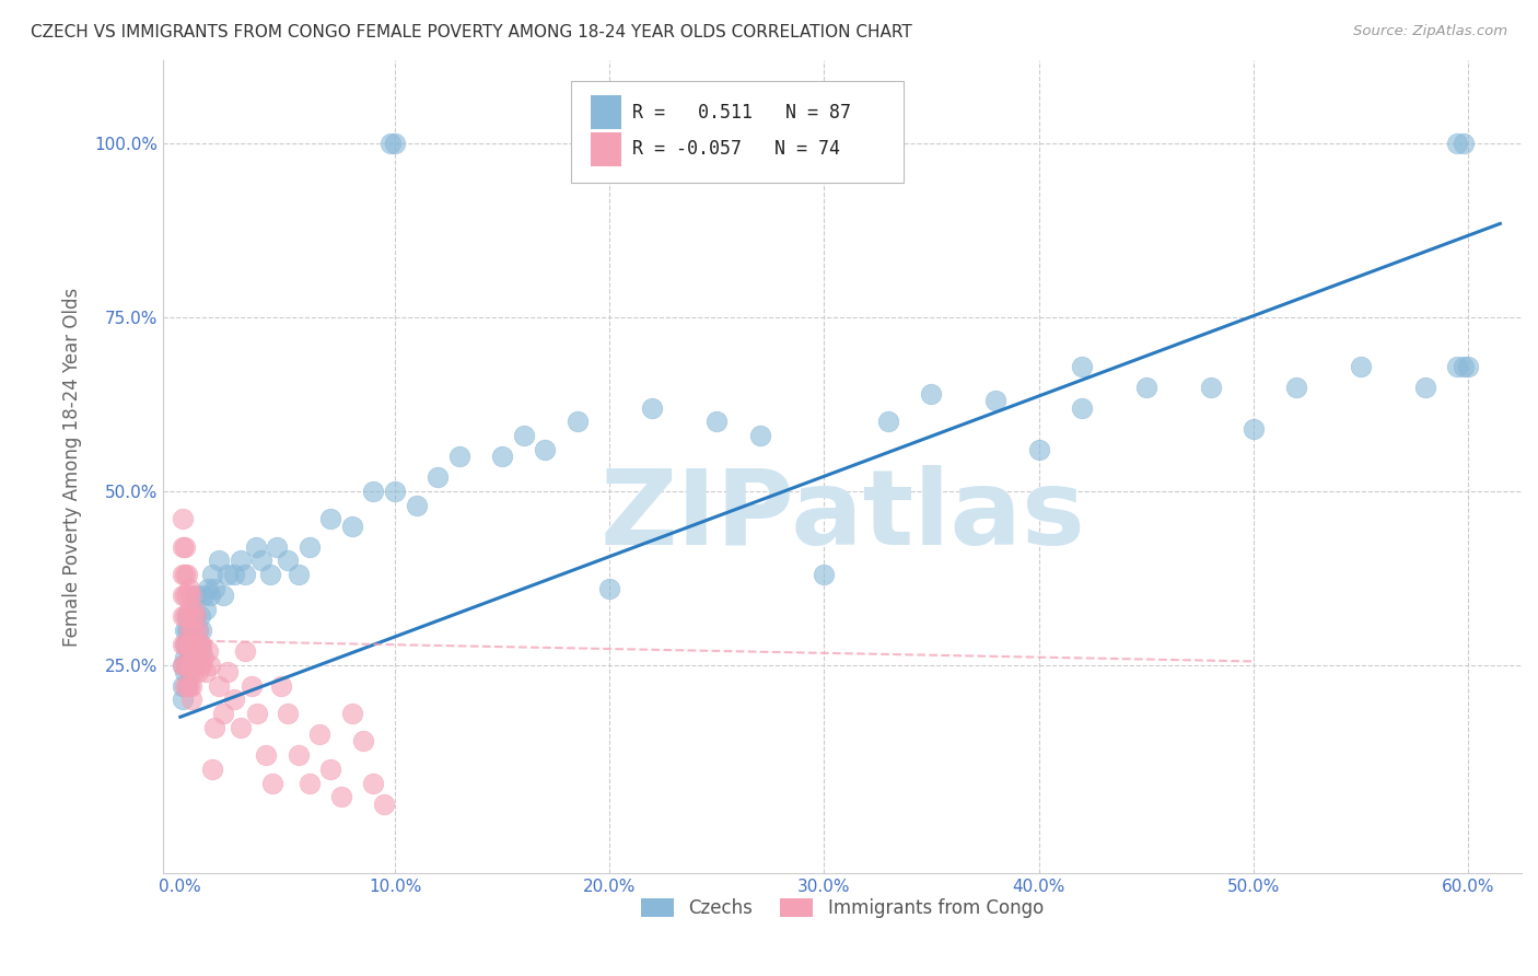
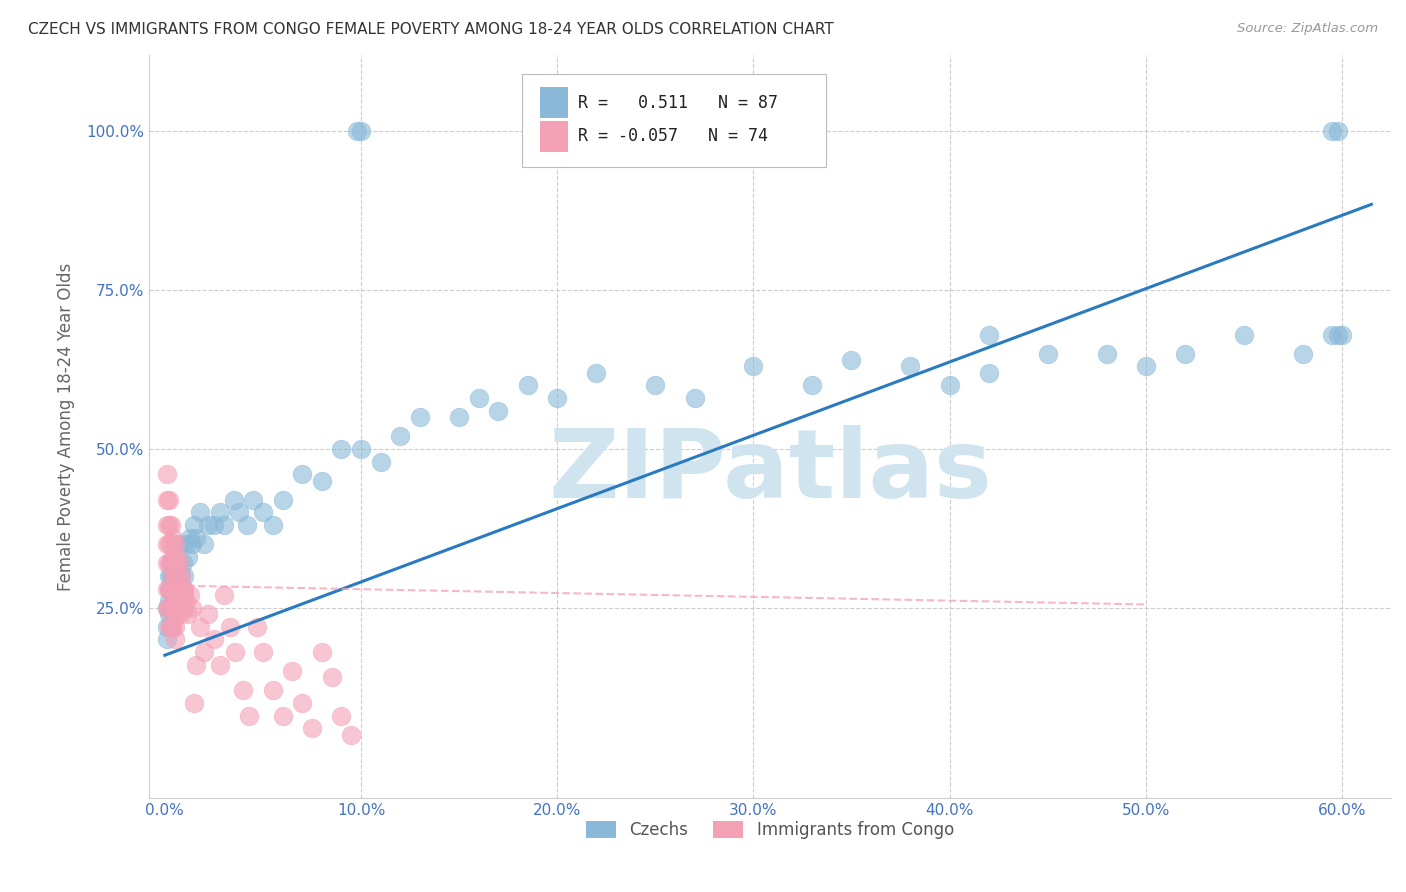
Czechs/20.0%: 36% -> 58%
Czechs/30.0%: 38% -> 63%
Czechs/40.0%: 56% -> 60%
Czechs/50.0%: 59% -> 63%
